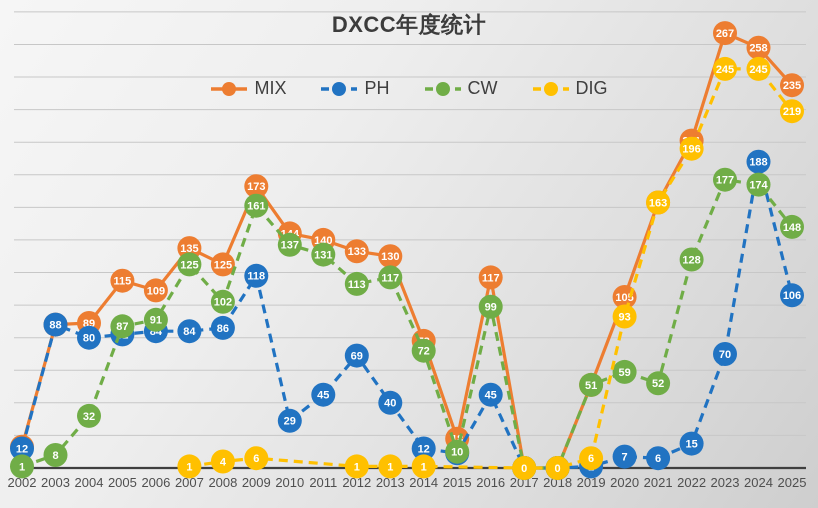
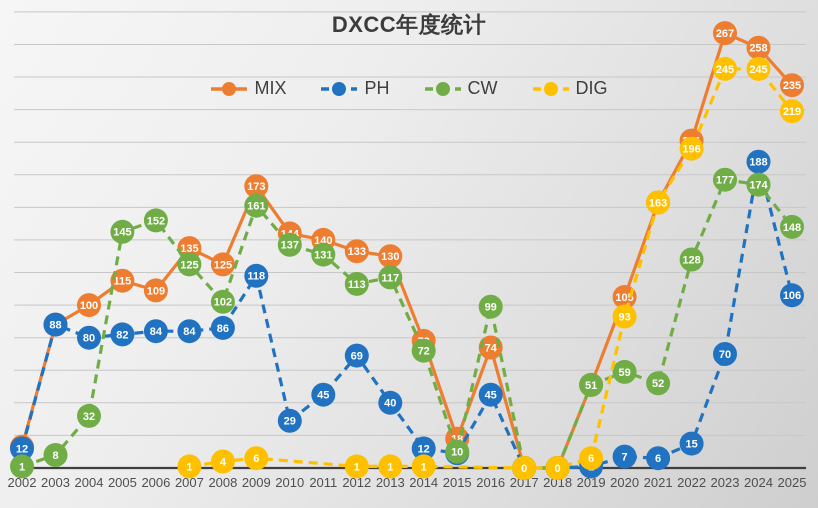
MIX/2004: 89 -> 100
CW/2005: 87 -> 145
CW/2006: 91 -> 152
MIX/2016: 117 -> 74
